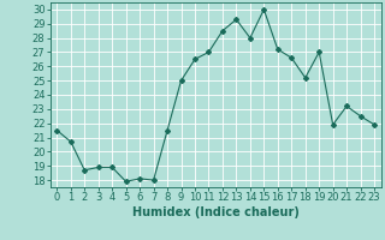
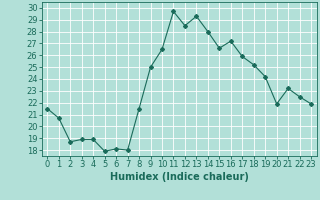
11: 27.0 -> 29.7
15: 30.0 -> 26.6
17: 26.6 -> 25.9
19: 27.0 -> 24.2
